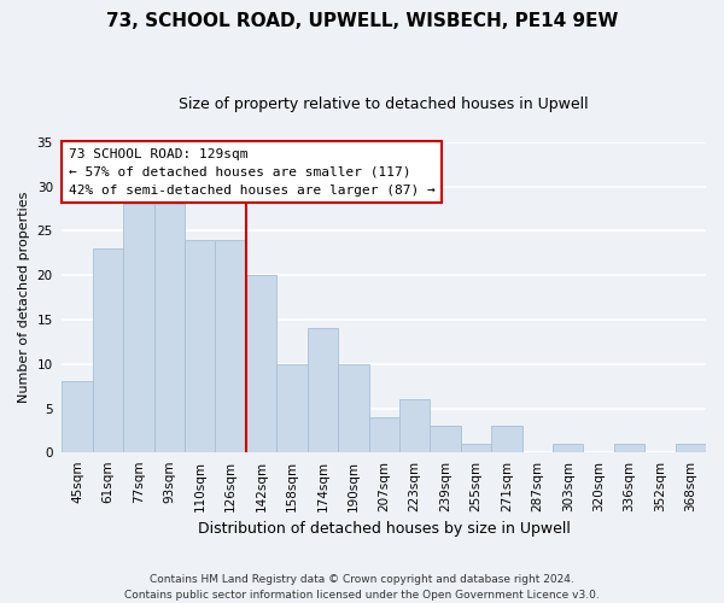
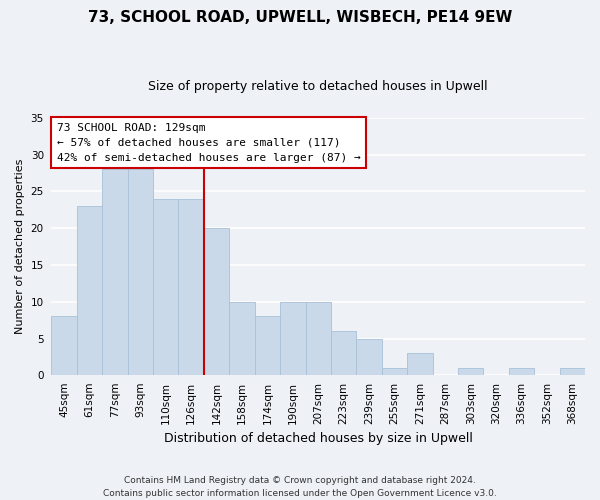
174sqm: 14 -> 8
207sqm: 4 -> 10
239sqm: 3 -> 5
